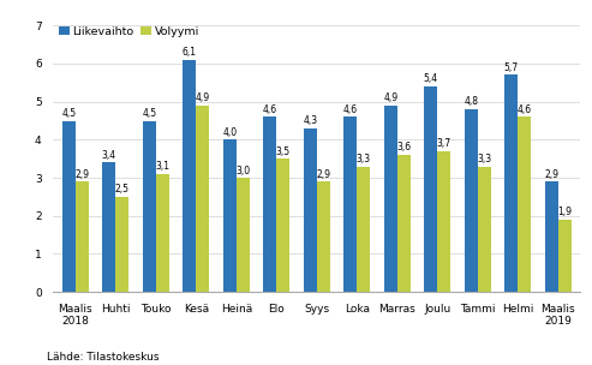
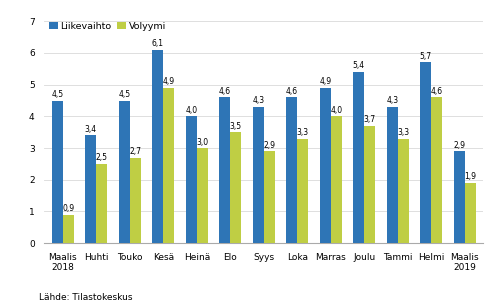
Volyymi/Maalis 2018: 2,9 -> 0,9
Volyymi/Touko: 3,1 -> 2,7
Volyymi/Marras: 3,6 -> 4,0
Liikevaihto/Tammi: 4,8 -> 4,3
